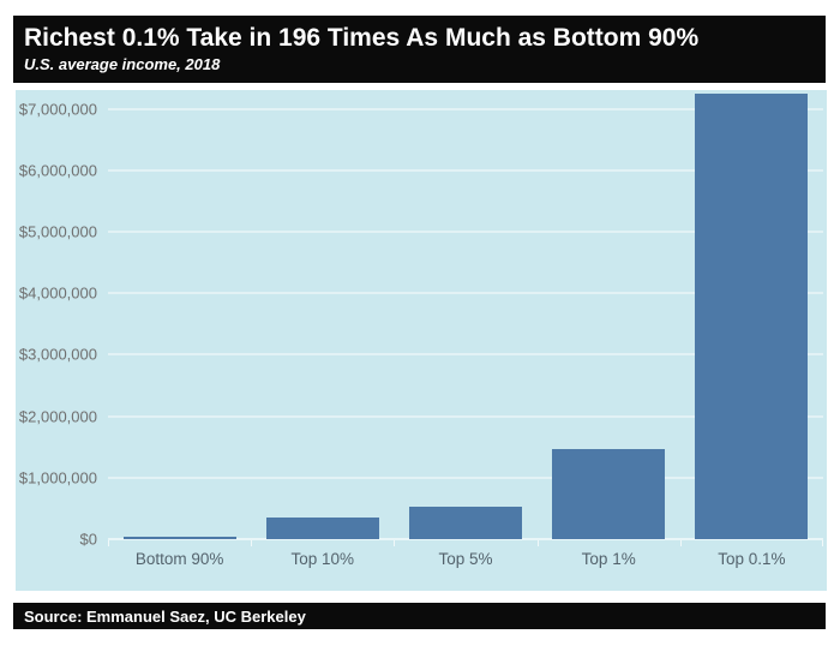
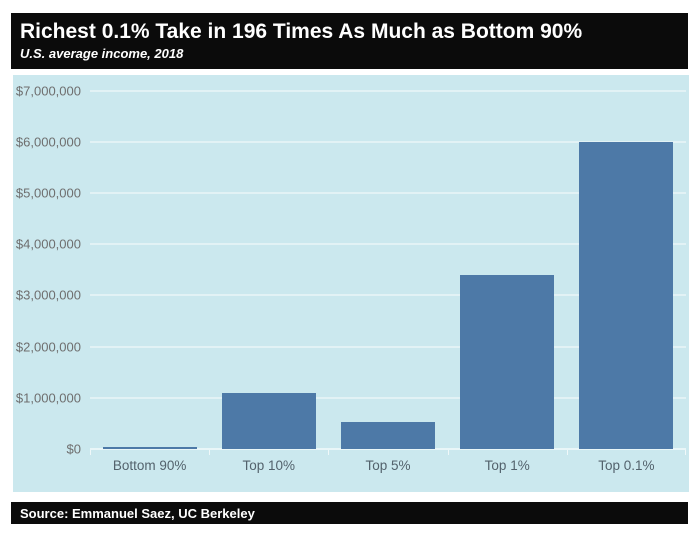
Top 10%: $400000 -> $1100000
Top 1%: $1500000 -> $3400000
Top 0.1%: $7300000 -> $6000000
